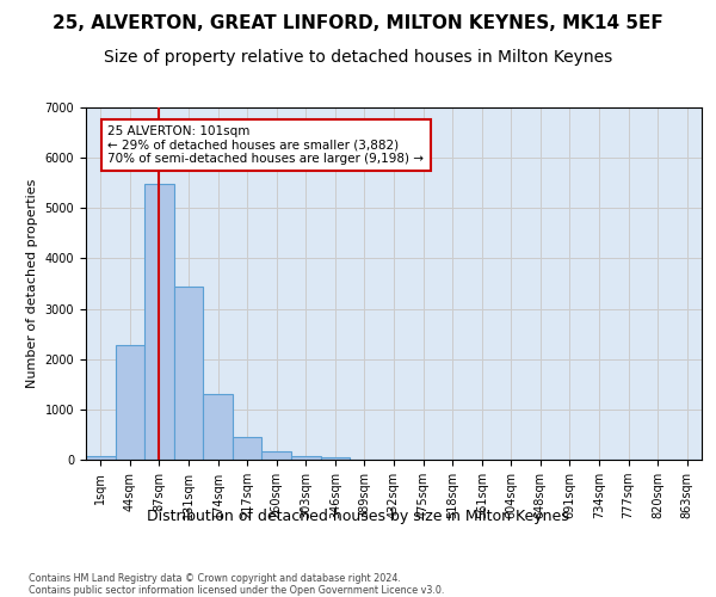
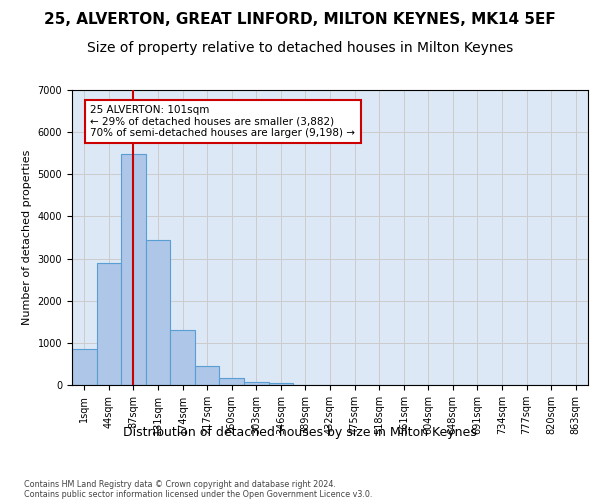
1sqm: 80 -> 850
44sqm: 2270 -> 2900
